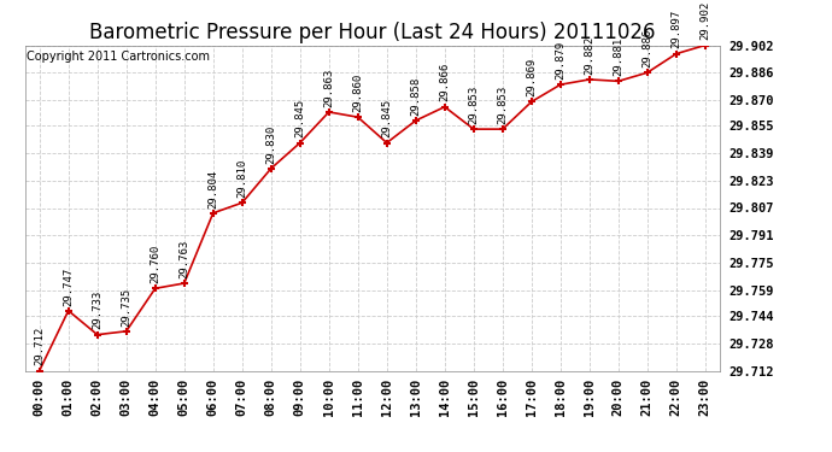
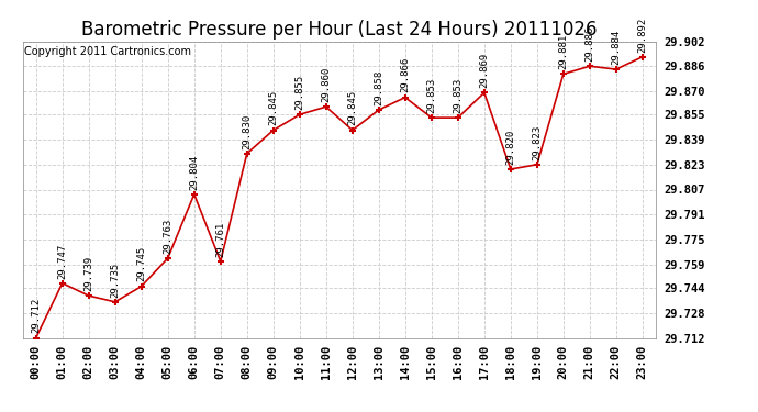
02:00: 29.733 -> 29.739
04:00: 29.760 -> 29.745
07:00: 29.810 -> 29.761
10:00: 29.863 -> 29.855
18:00: 29.879 -> 29.820
19:00: 29.882 -> 29.823
22:00: 29.897 -> 29.884
23:00: 29.902 -> 29.892
